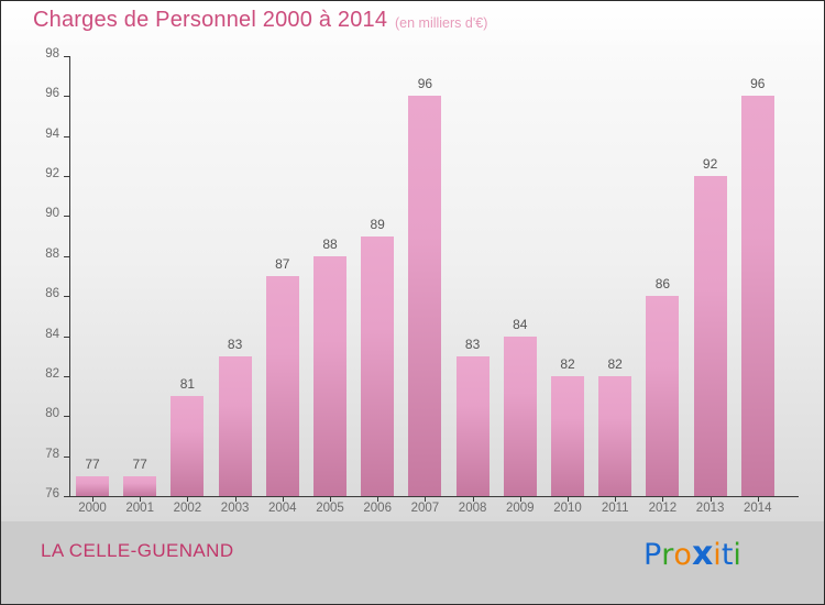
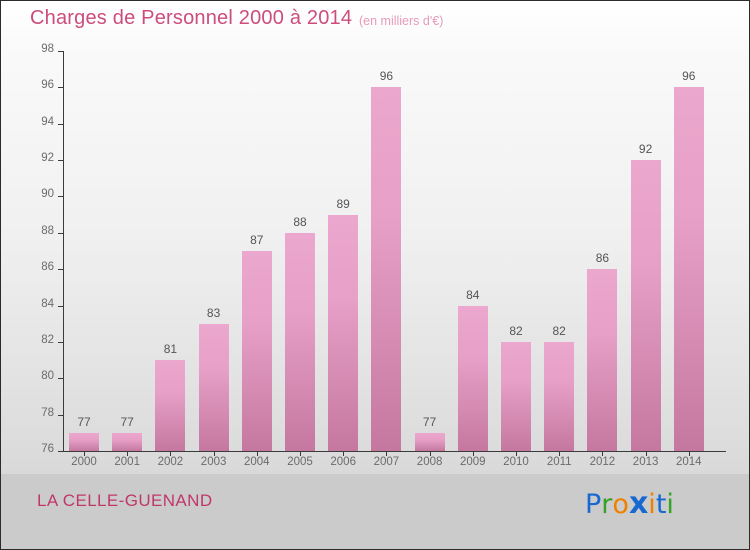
2008: 83 -> 77
